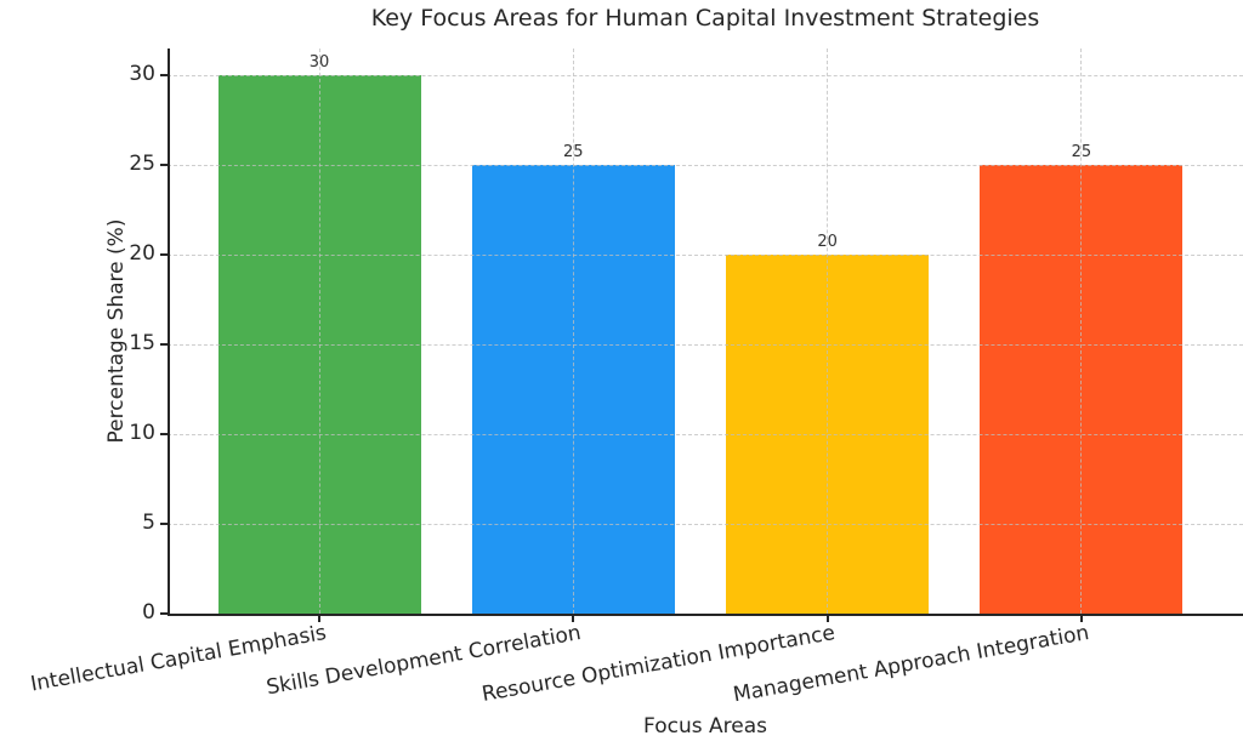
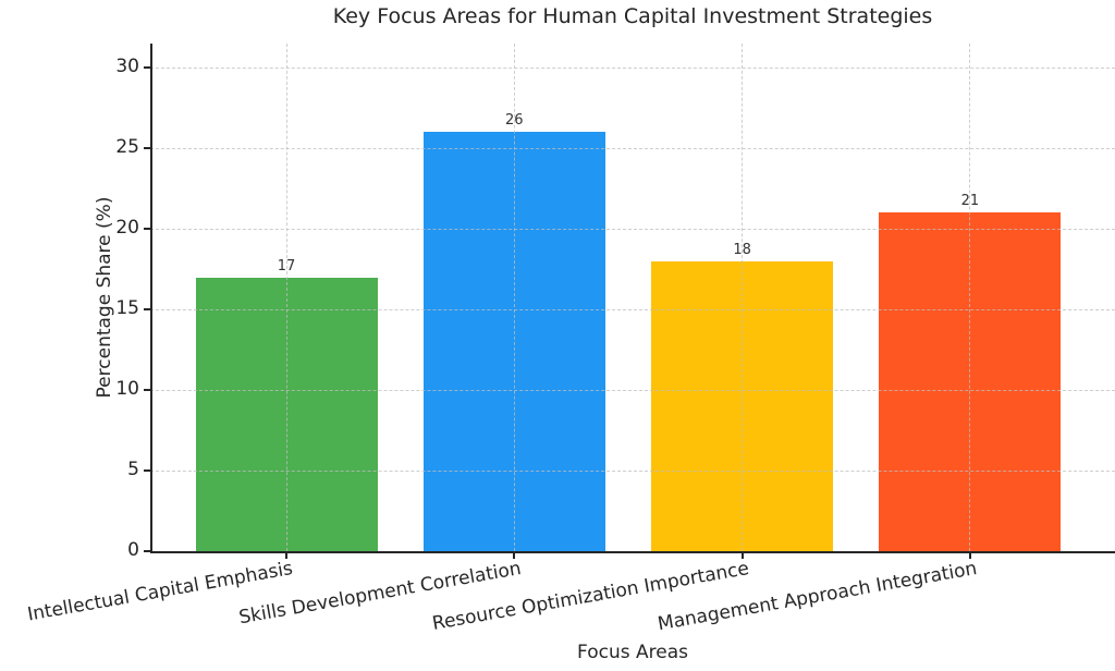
Intellectual Capital Emphasis: 30 -> 17
Skills Development Correlation: 25 -> 26
Resource Optimization Importance: 20 -> 18
Management Approach Integration: 25 -> 21
